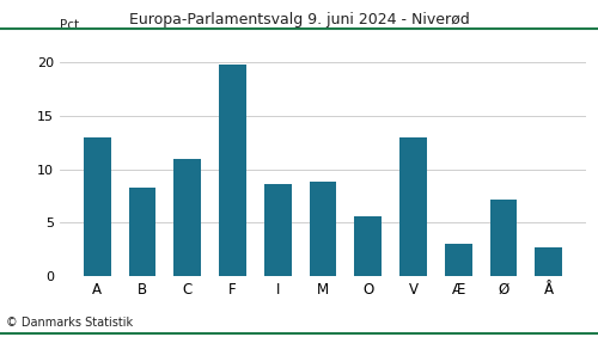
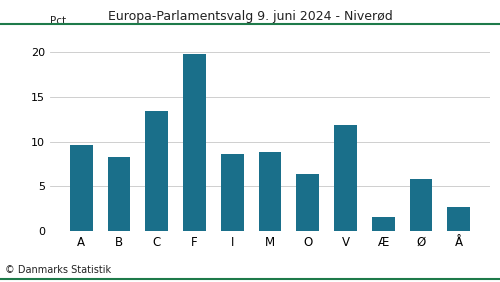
A: 13.0 -> 9.6
C: 11.0 -> 13.4
O: 5.6 -> 6.4
V: 13.0 -> 11.8
Æ: 3.0 -> 1.6
Ø: 7.2 -> 5.8
